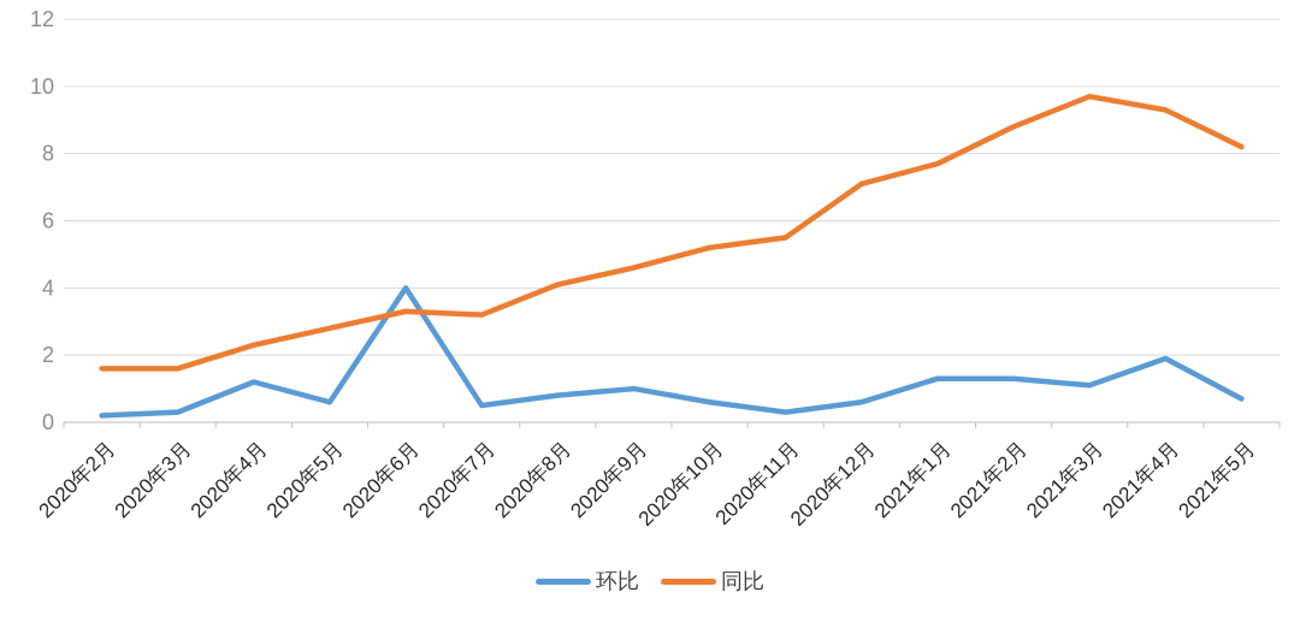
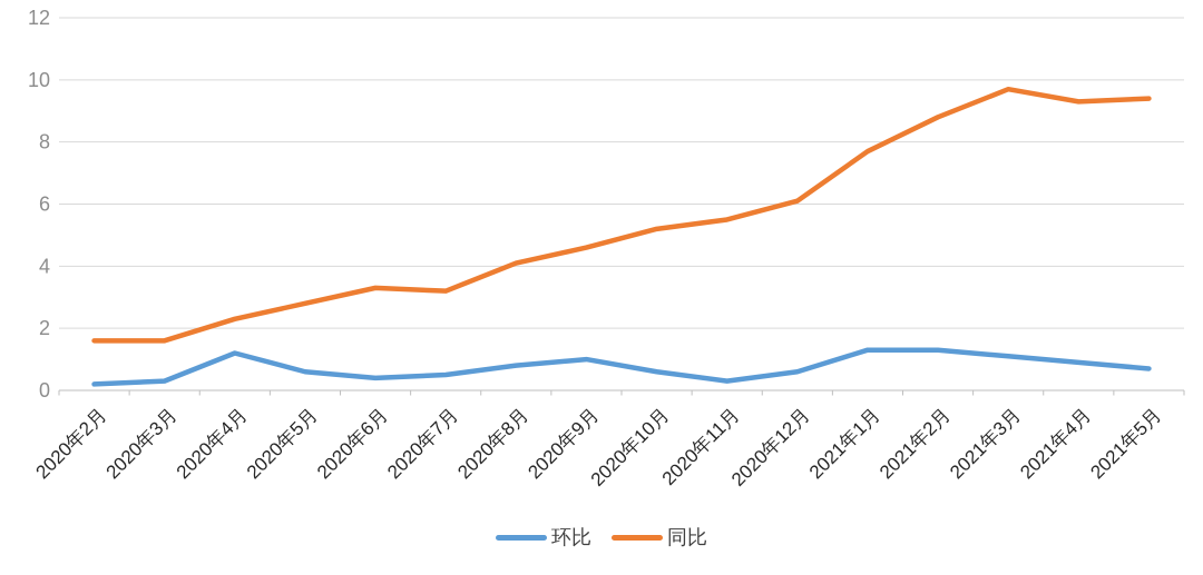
环比/2020年6月: 4.0 -> 0.4
同比/2020年12月: 7.1 -> 6.1
环比/2021年4月: 1.9 -> 0.9
同比/2021年5月: 8.2 -> 9.4
